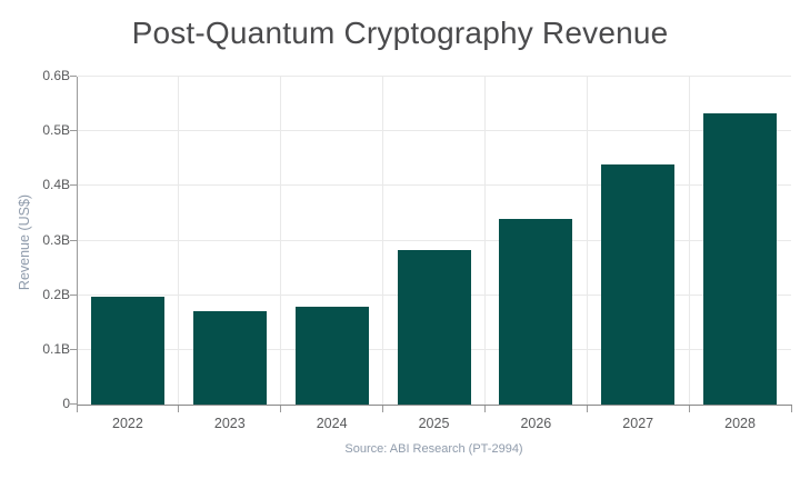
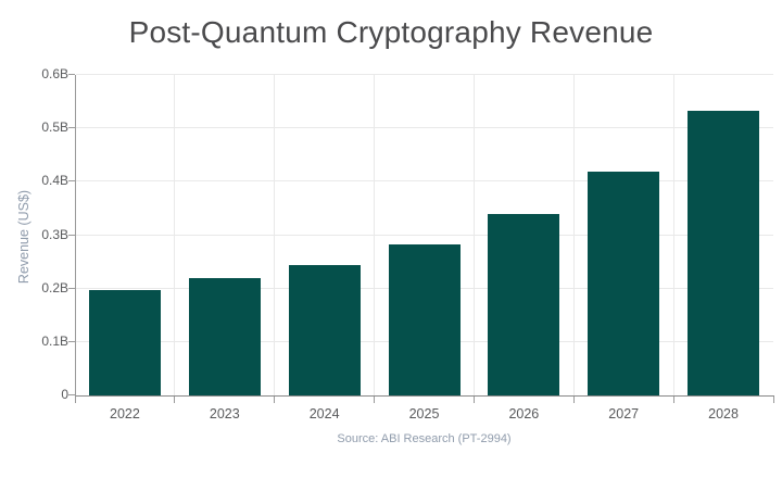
2023: 0.17B -> 0.22B
2024: 0.18B -> 0.24B
2027: 0.44B -> 0.42B
